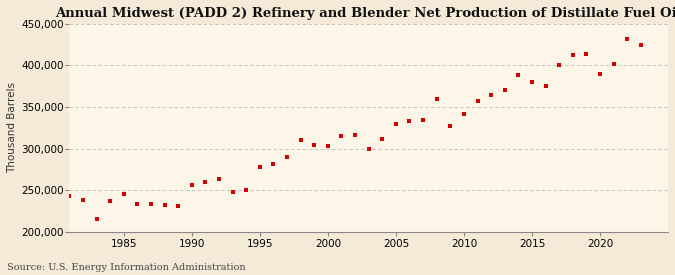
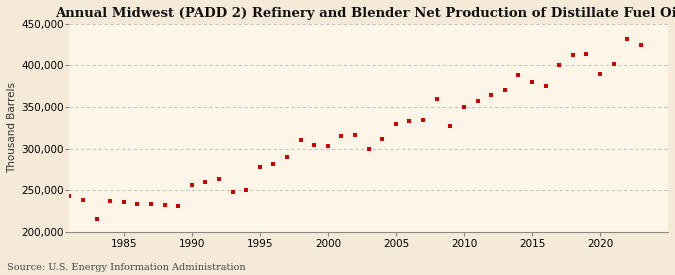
1985: 246,000 -> 236,000
2010: 342,000 -> 350,000
